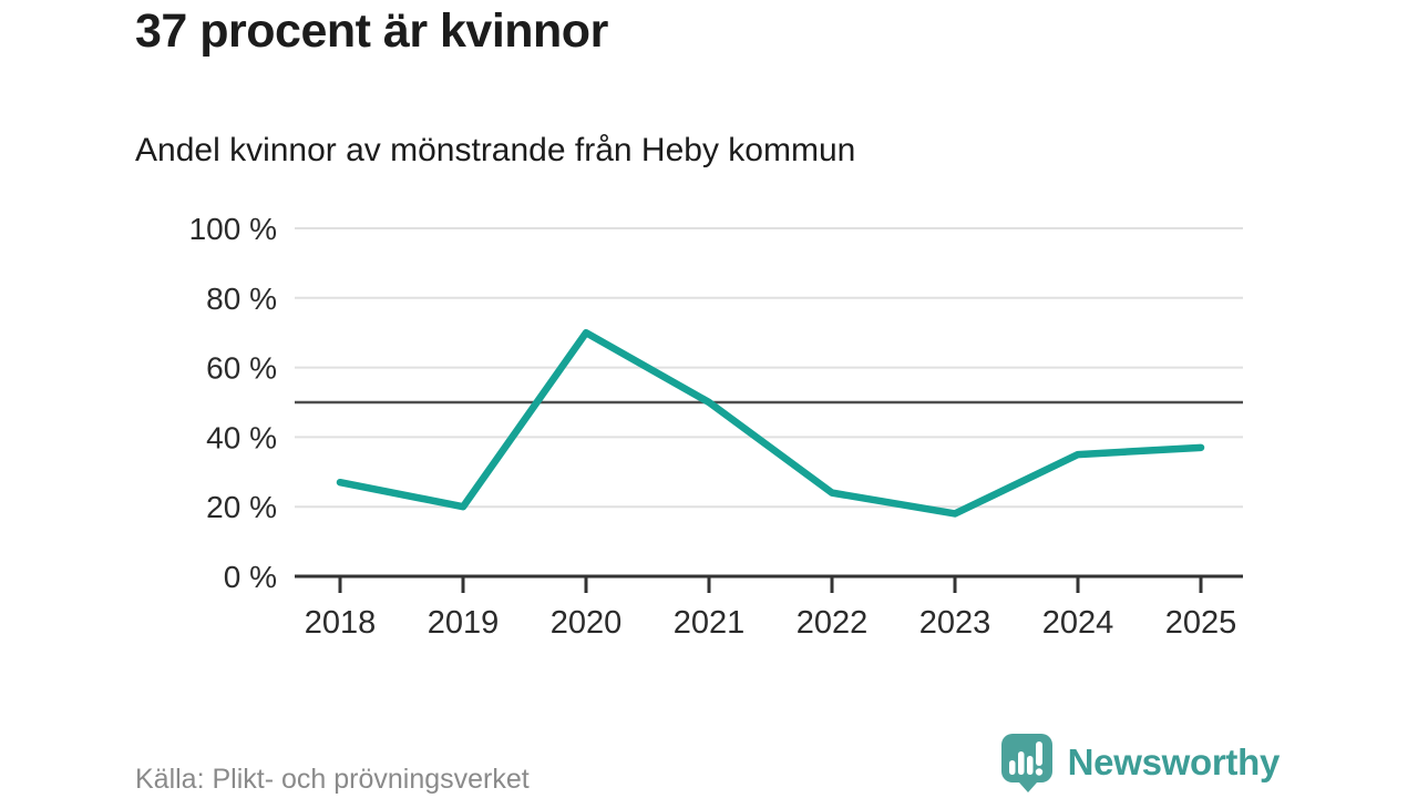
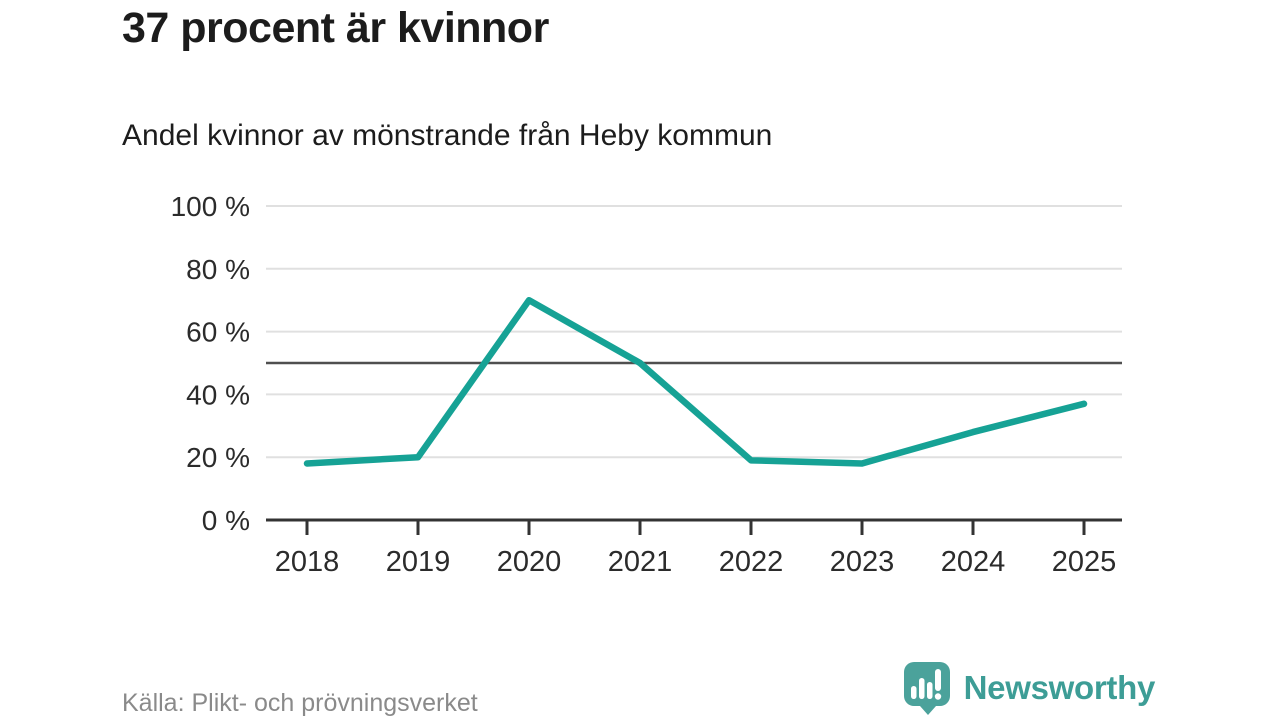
2018: 27% -> 18%
2022: 24% -> 19%
2024: 35% -> 28%
